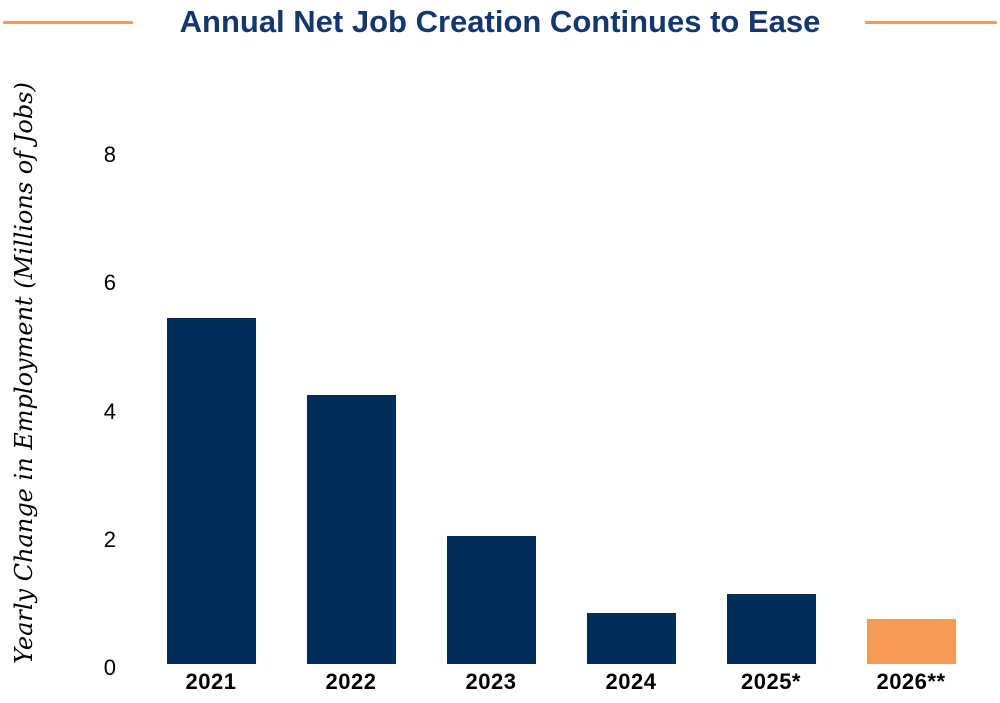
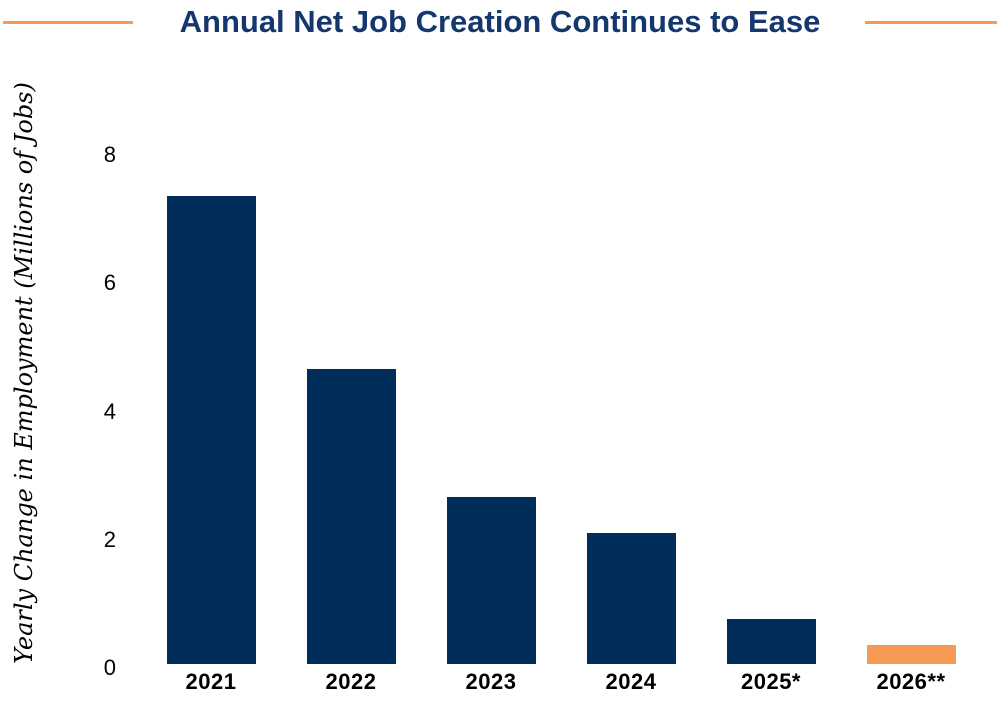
2021: 5.4 -> 7.3
2022: 4.2 -> 4.6
2023: 2.0 -> 2.6
2024: 0.8 -> 2.0
2025*: 1.1 -> 0.7
2026**: 0.7 -> 0.3
